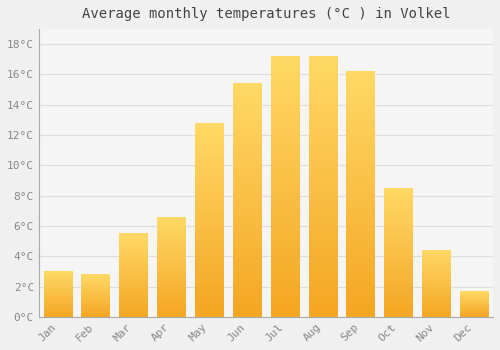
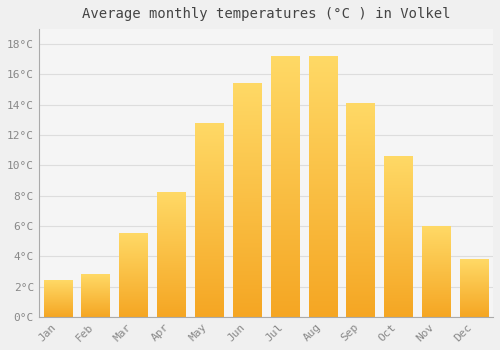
Jan: 3.0°C -> 2.4°C
Apr: 6.6°C -> 8.2°C
Sep: 16.2°C -> 14.1°C
Oct: 8.5°C -> 10.6°C
Nov: 4.4°C -> 6.0°C
Dec: 1.7°C -> 3.8°C
